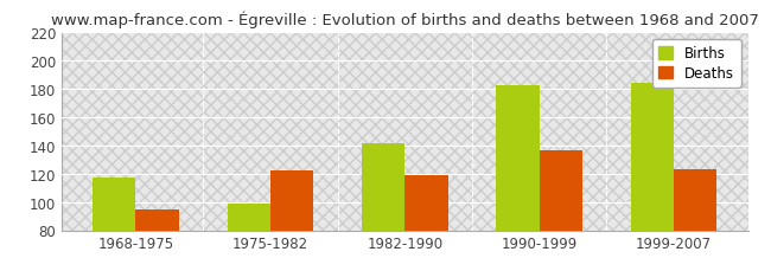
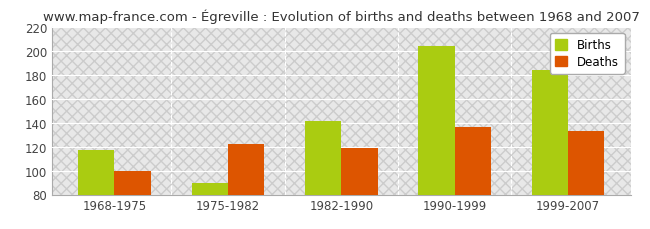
Deaths/1968-1975: 95 -> 100
Births/1975-1982: 99 -> 90
Births/1990-1999: 182 -> 204
Deaths/1999-2007: 123 -> 133
